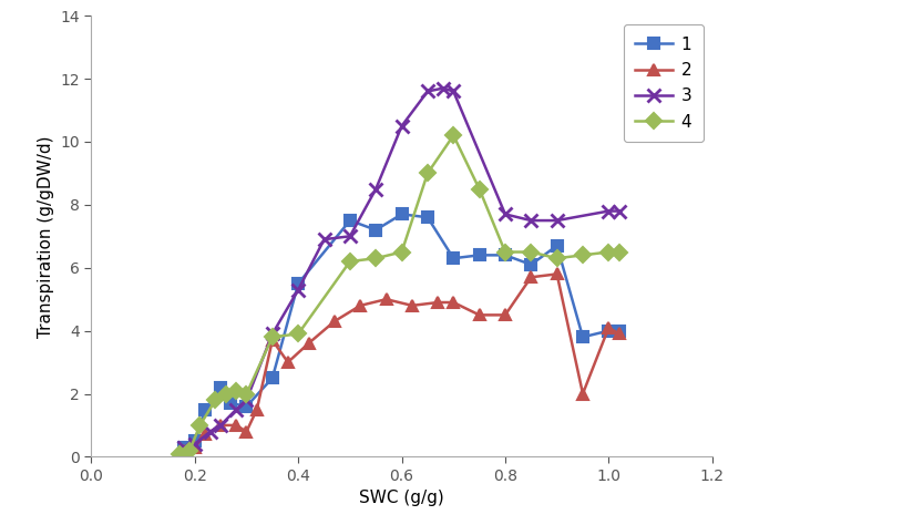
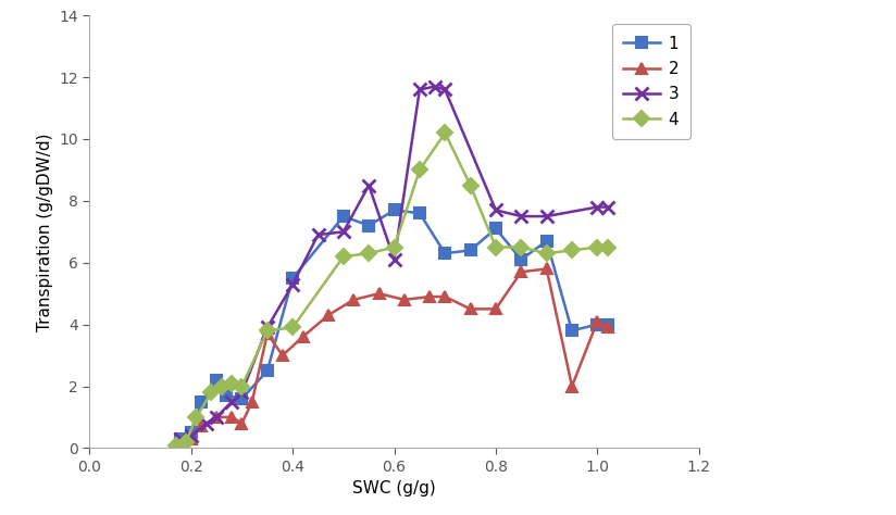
3/0.6: 10.5 -> 6.1
1/0.8: 6.4 -> 7.1
